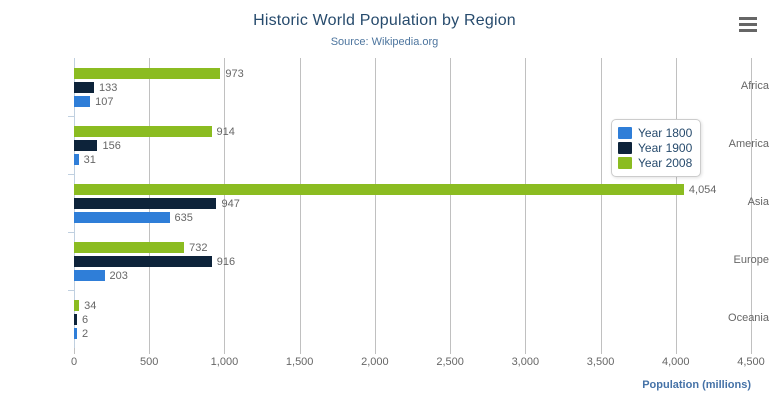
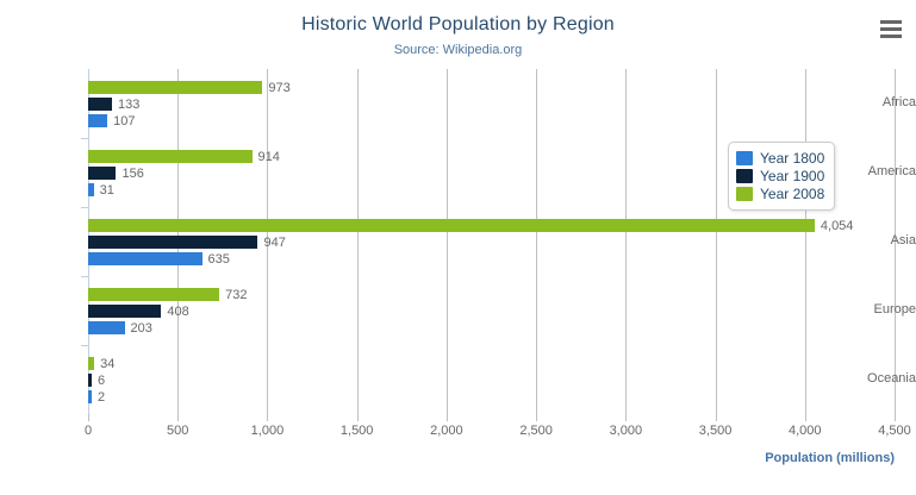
Year 1900/Europe: 916 -> 408
